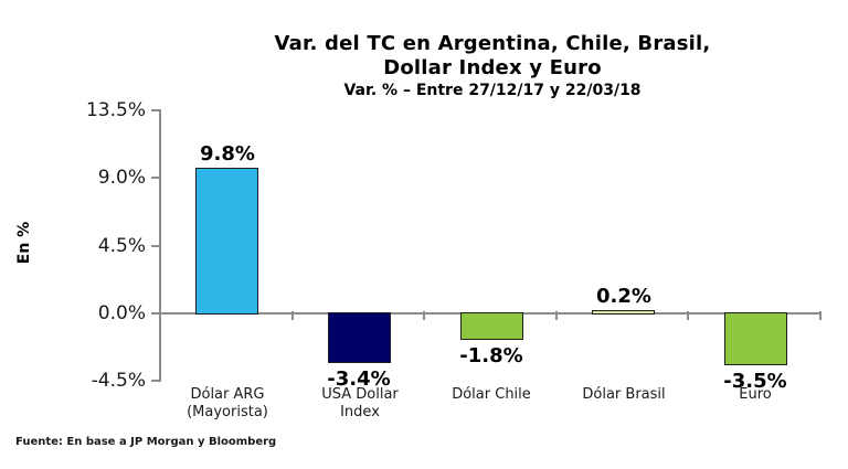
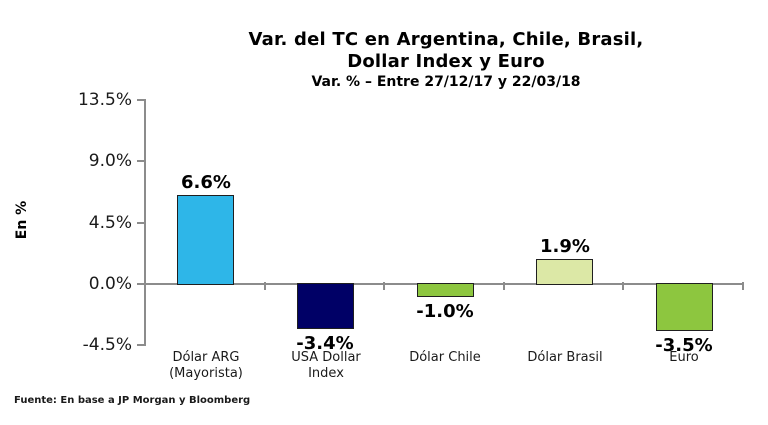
Dólar ARG (Mayorista): 9.8% -> 6.6%
Dólar Chile: -1.8% -> -1.0%
Dólar Brasil: 0.2% -> 1.9%
